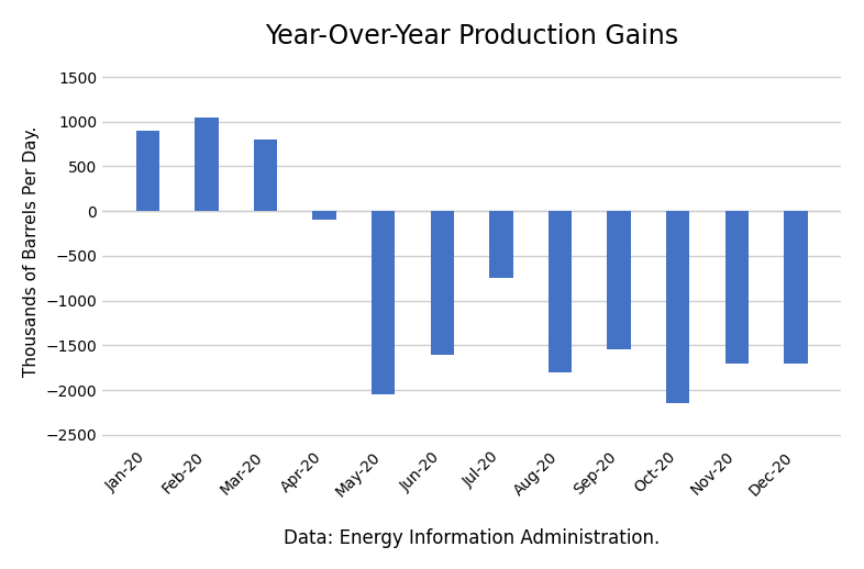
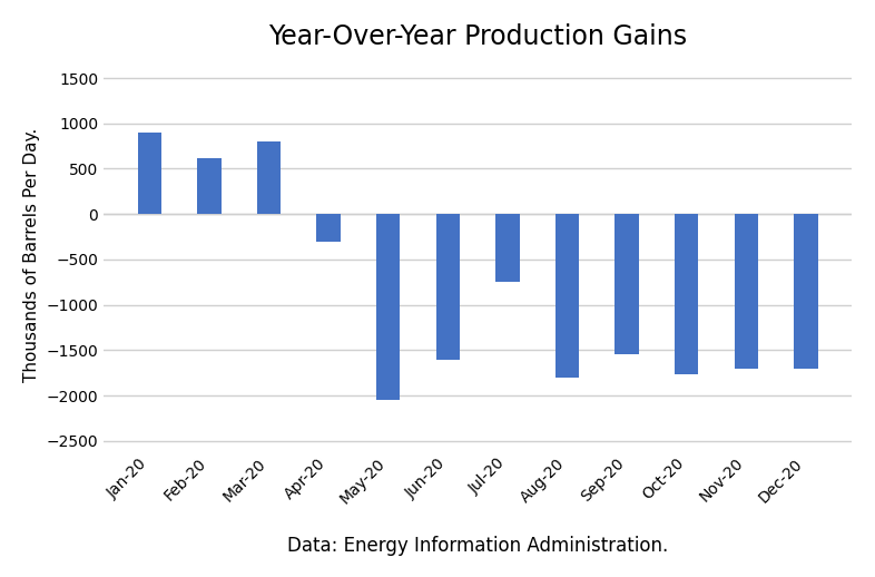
Feb-20: 1050 -> 620
Apr-20: -100 -> -300
Oct-20: -2150 -> -1760
